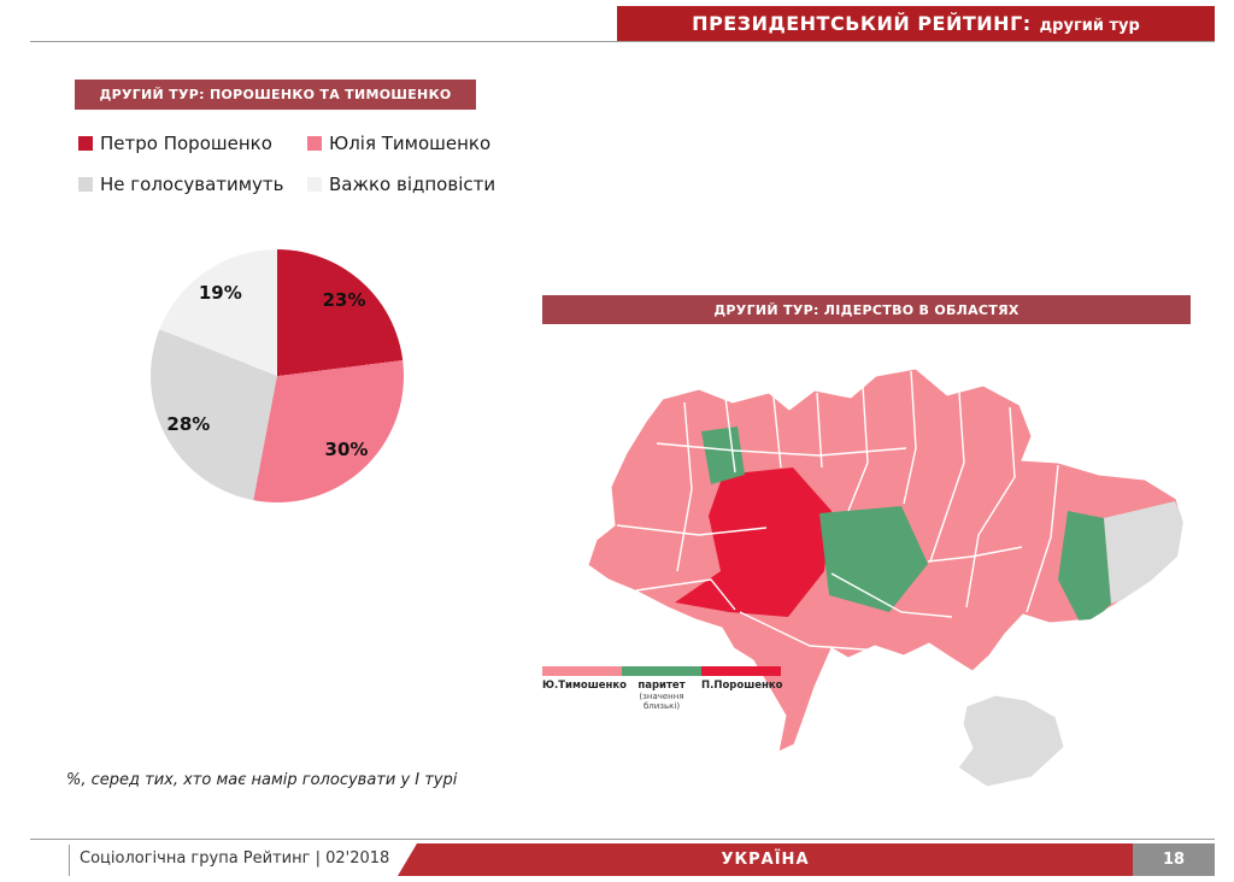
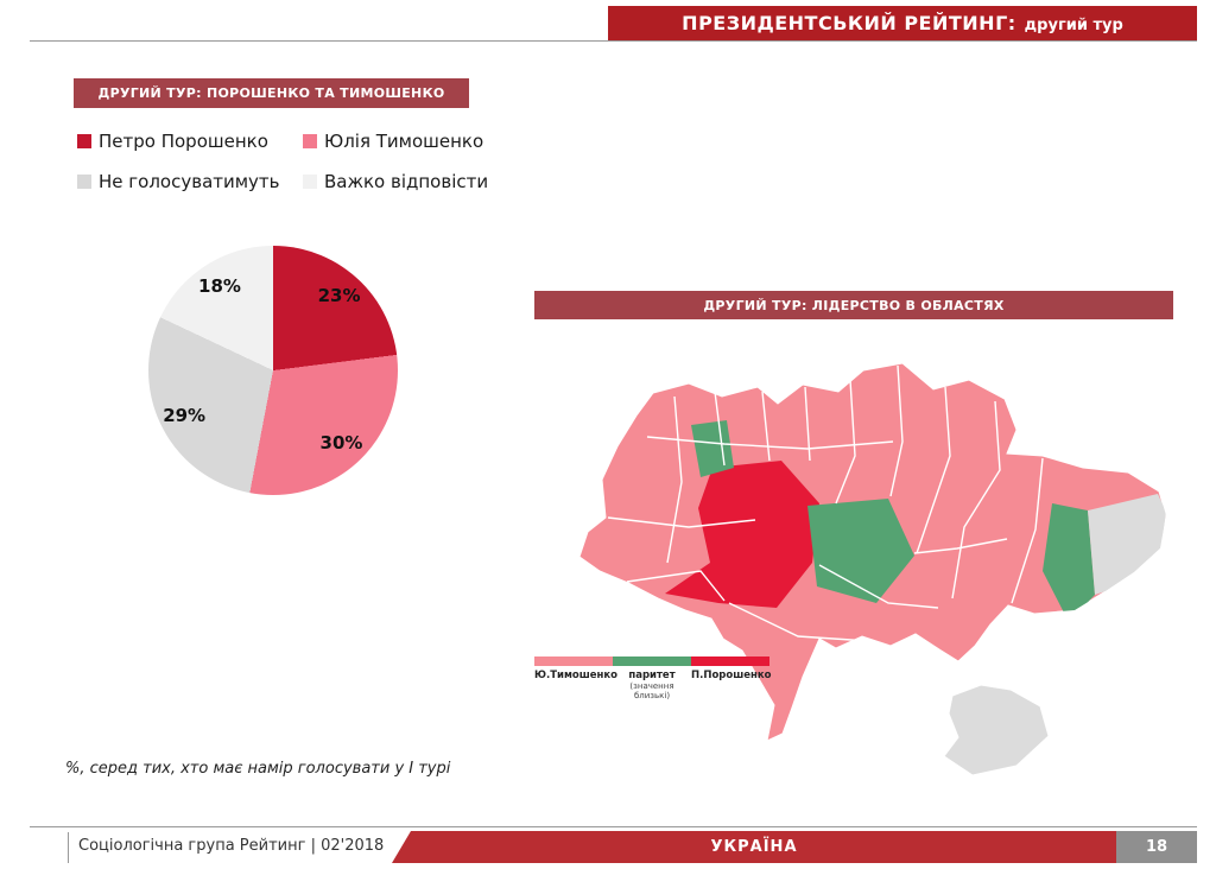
Не голосуватимуть: 28% -> 29%
Важко відповісти: 19% -> 18%
